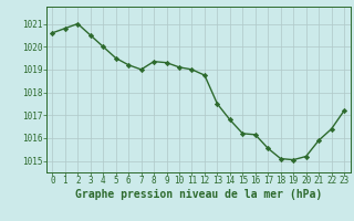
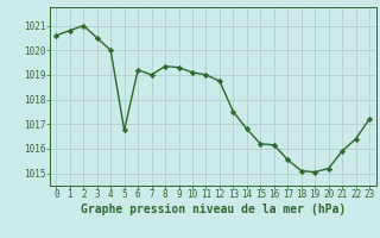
5: 1019.50 -> 1016.75
